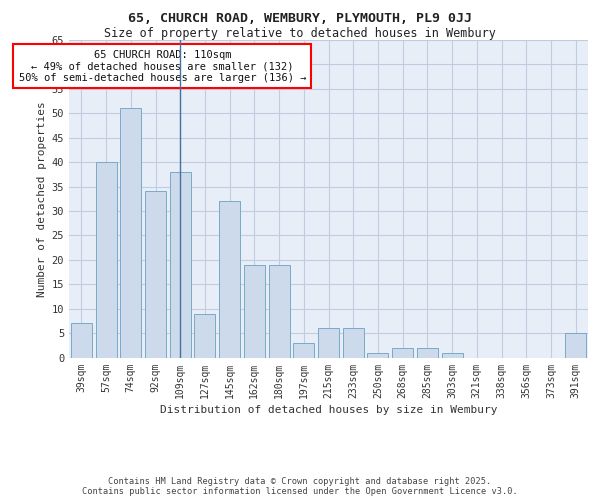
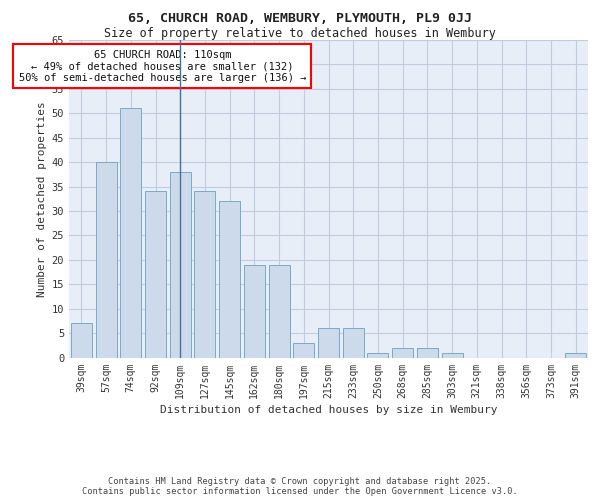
127sqm: 9 -> 34
391sqm: 5 -> 1
